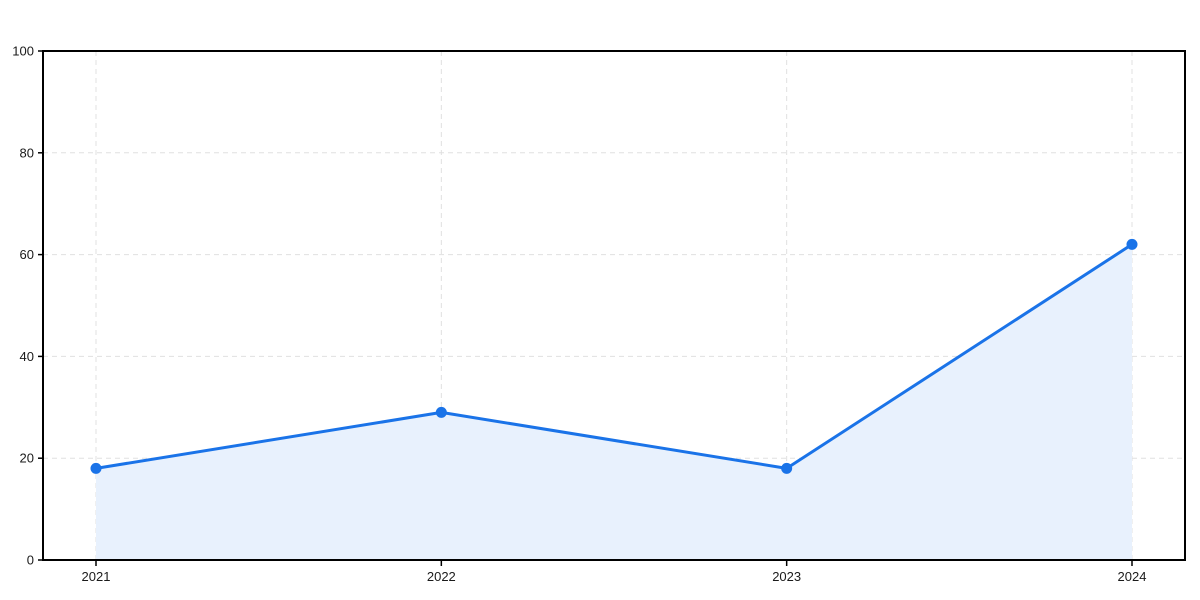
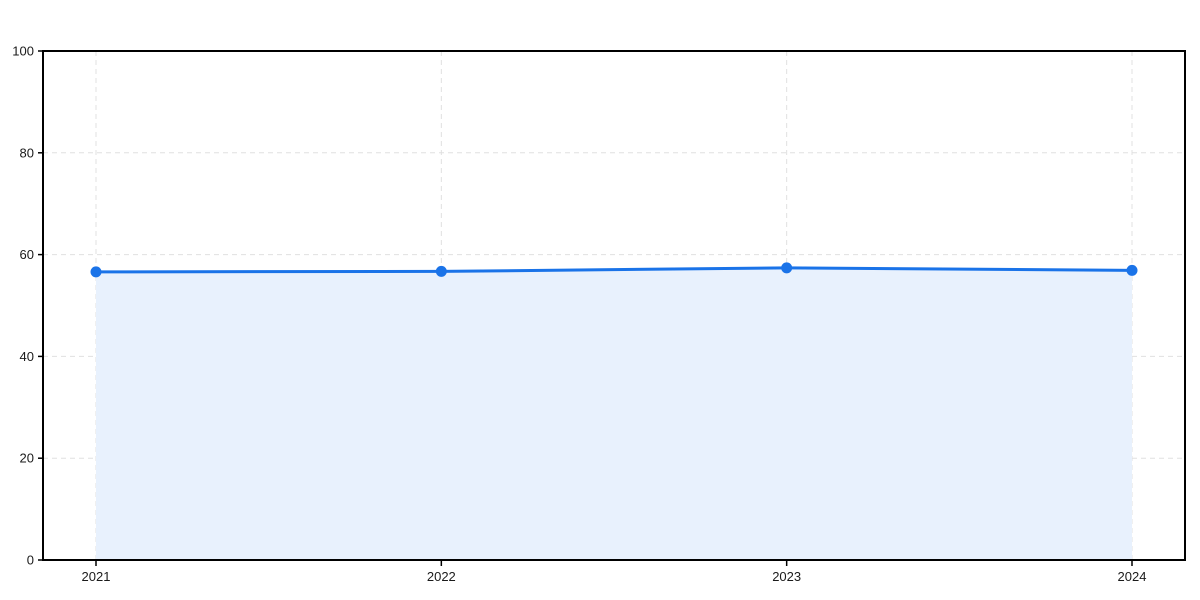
2021: 18 -> 57
2022: 29 -> 57
2023: 18 -> 57
2024: 62 -> 57
